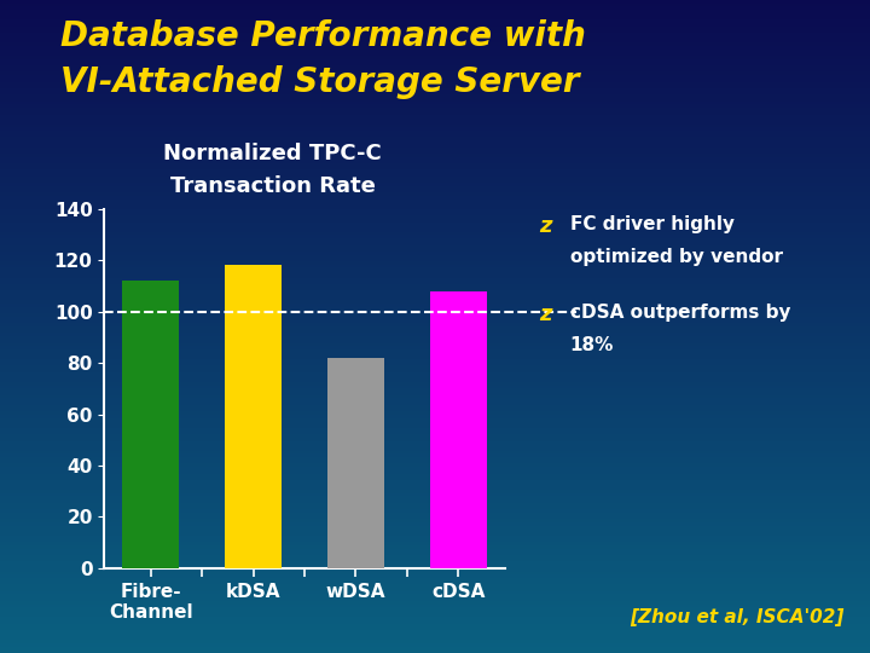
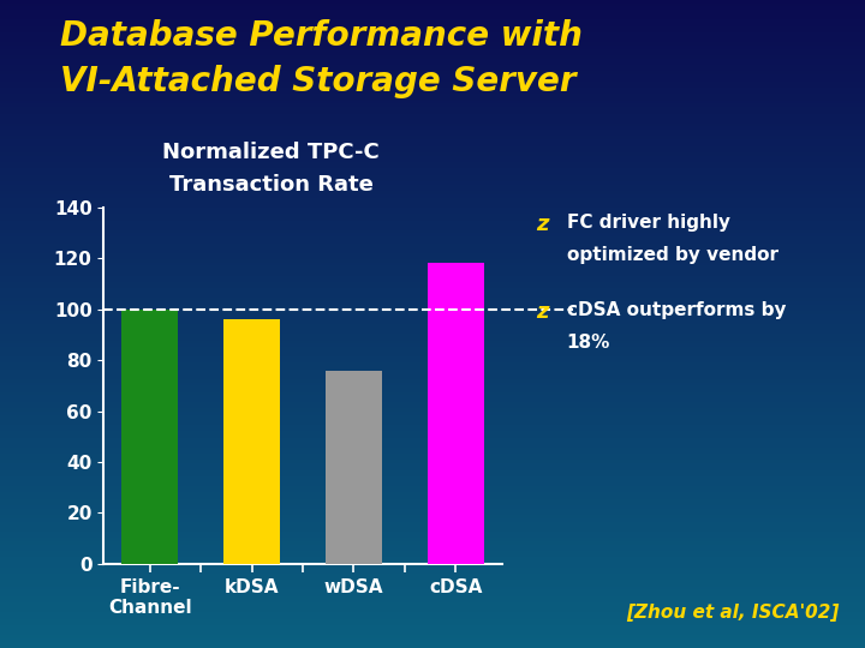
Fibre- Channel: 112 -> 100
kDSA: 118 -> 96
wDSA: 82 -> 76
cDSA: 108 -> 118
